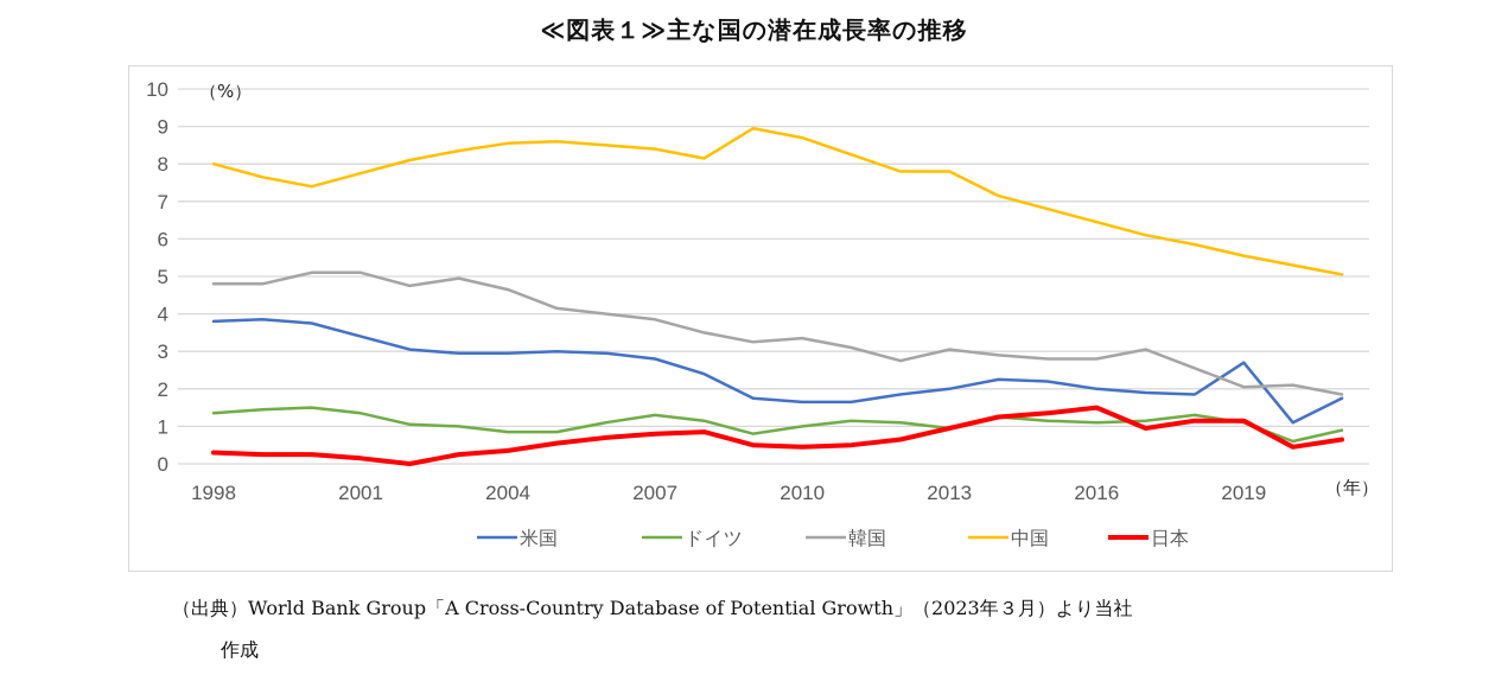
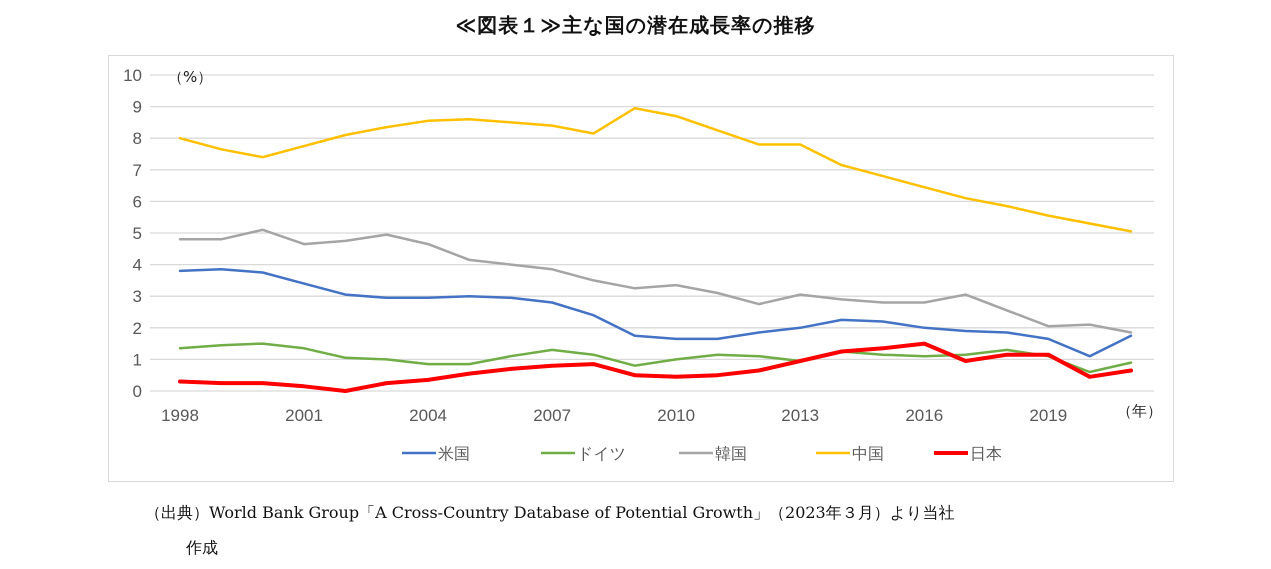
韓国/2001: 5.1 -> 4.7
米国/2019: 2.7 -> 1.6
